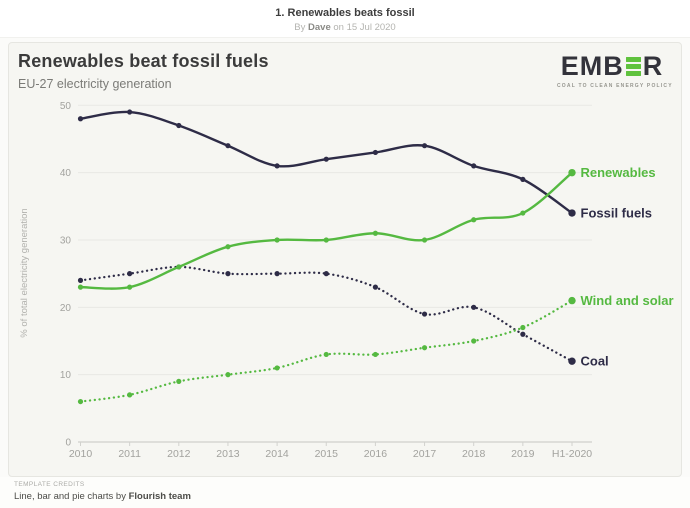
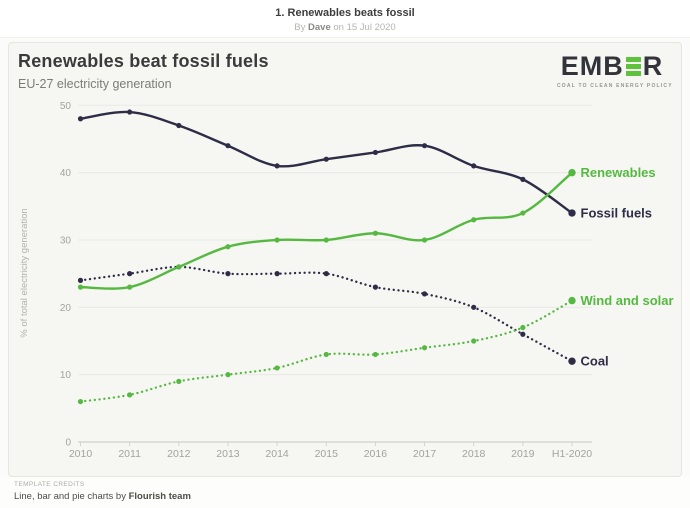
Coal/2017: 19 -> 22
